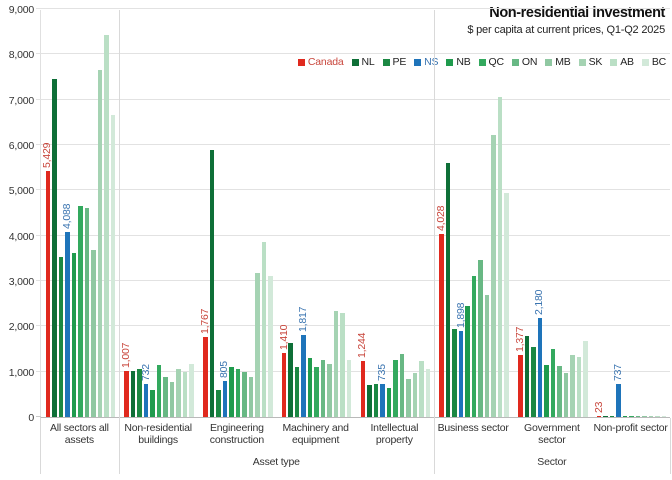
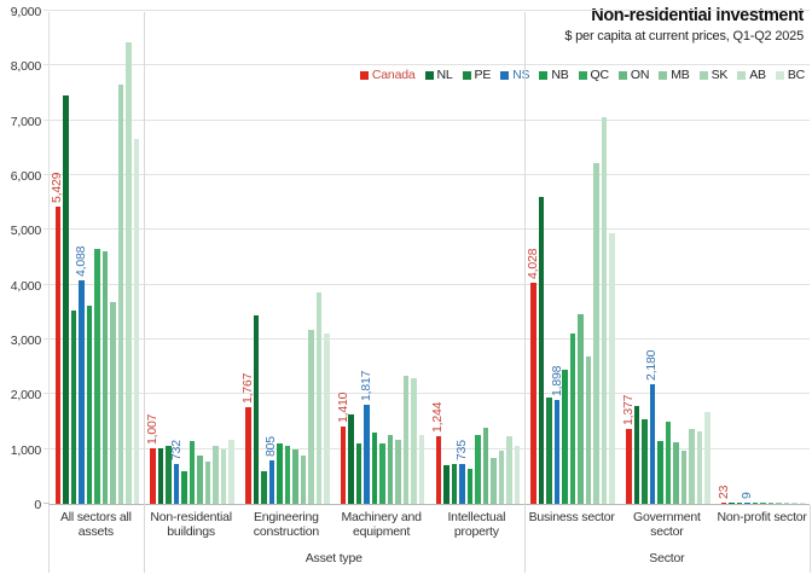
NL/Engineering construction: 5900 -> 3400
NS/Non-profit sector: 737 -> 9
